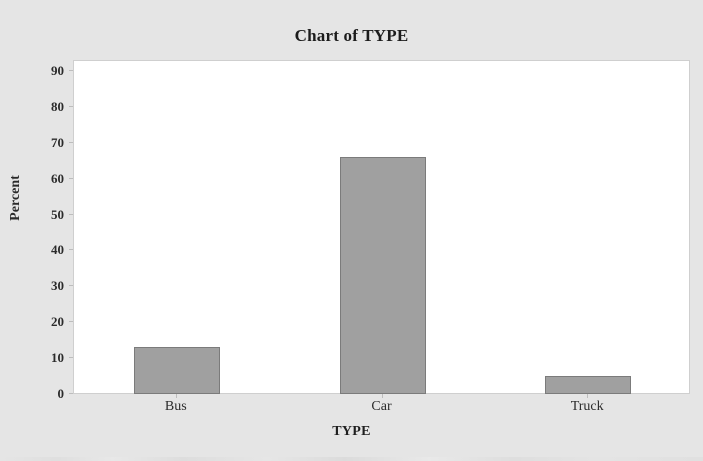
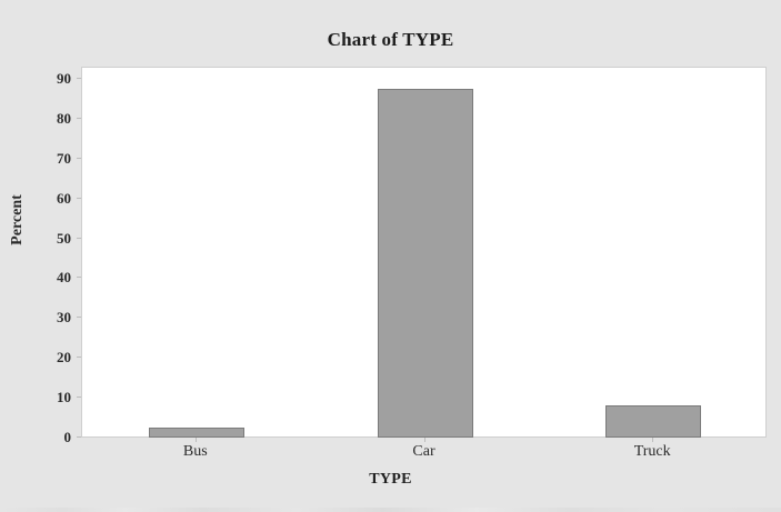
Bus: 13 -> 2
Car: 66 -> 88
Truck: 5 -> 8
